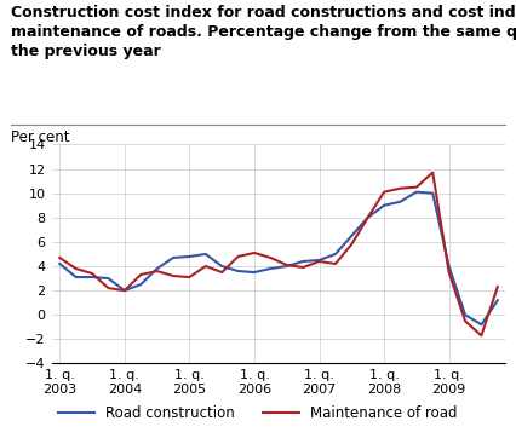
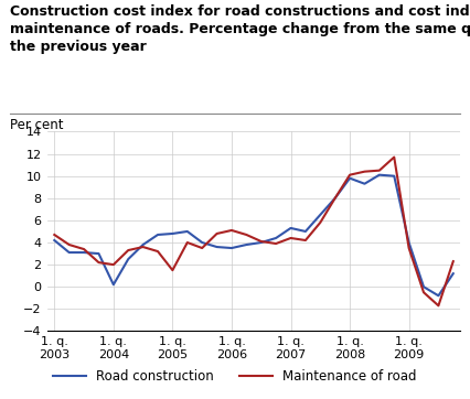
Road construction/1. q. 2004: 2.0 -> 0.2
Maintenance of road/1. q. 2005: 3.1 -> 1.5
Road construction/1. q. 2007: 4.5 -> 5.3
Road construction/1. q. 2008: 9.0 -> 9.8
